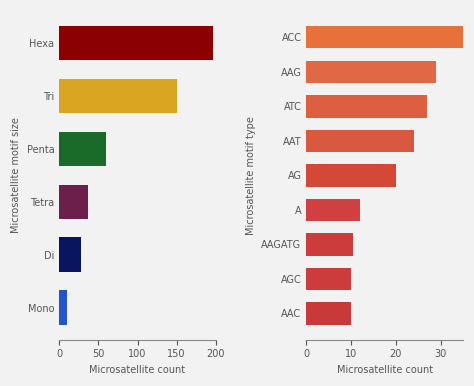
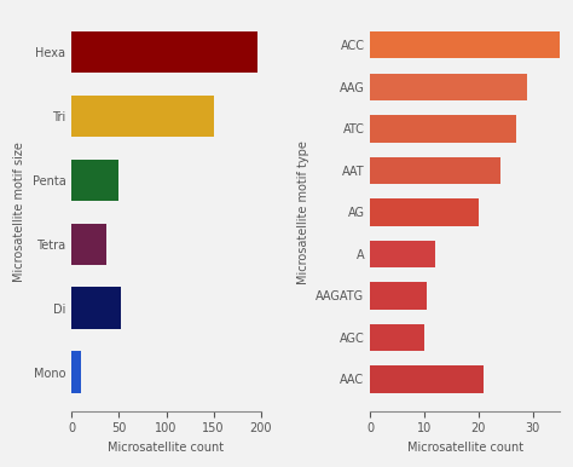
Penta: 60 -> 50
Di: 28 -> 52
AAC: 10.0 -> 21.0
